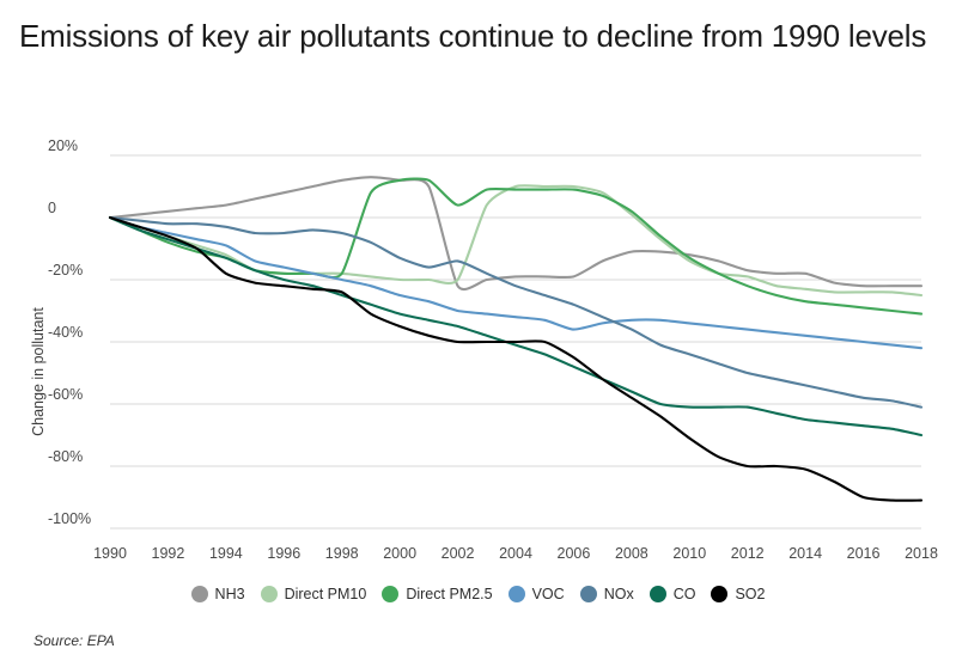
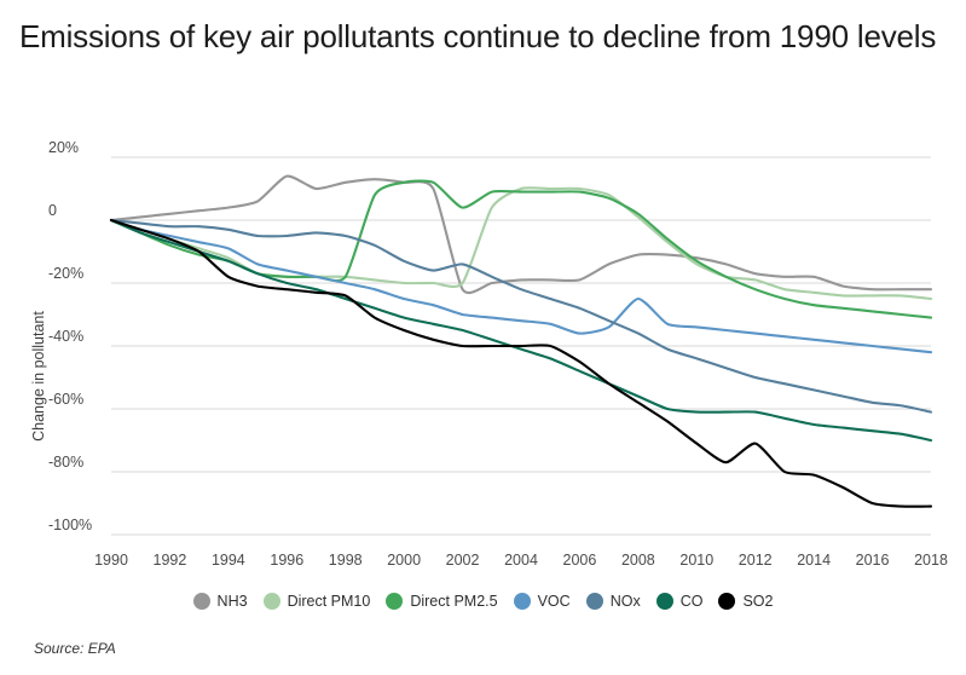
NH3/1996: 8% -> 14%
VOC/2008: -33% -> -25%
SO2/2012: -80% -> -71%
